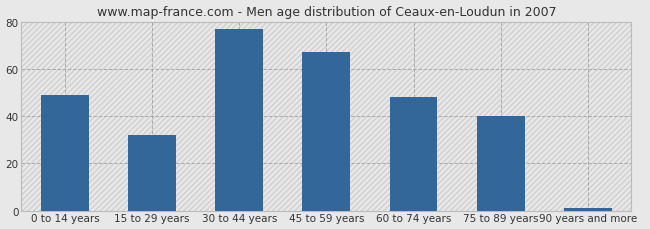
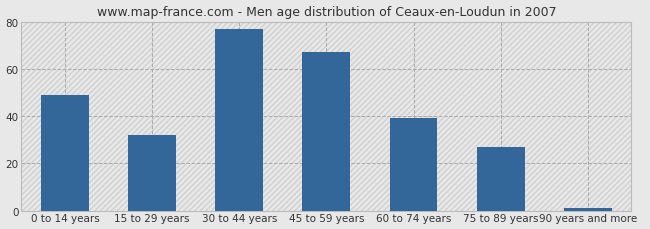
60 to 74 years: 48 -> 39
75 to 89 years: 40 -> 27
